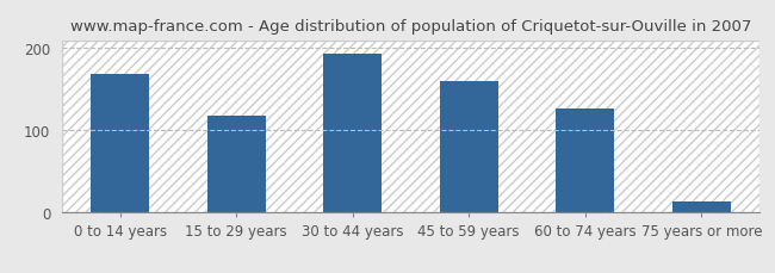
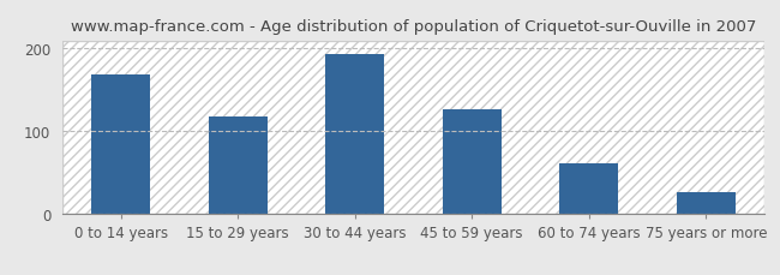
45 to 59 years: 160 -> 127
60 to 74 years: 126 -> 62
75 years or more: 14 -> 27
